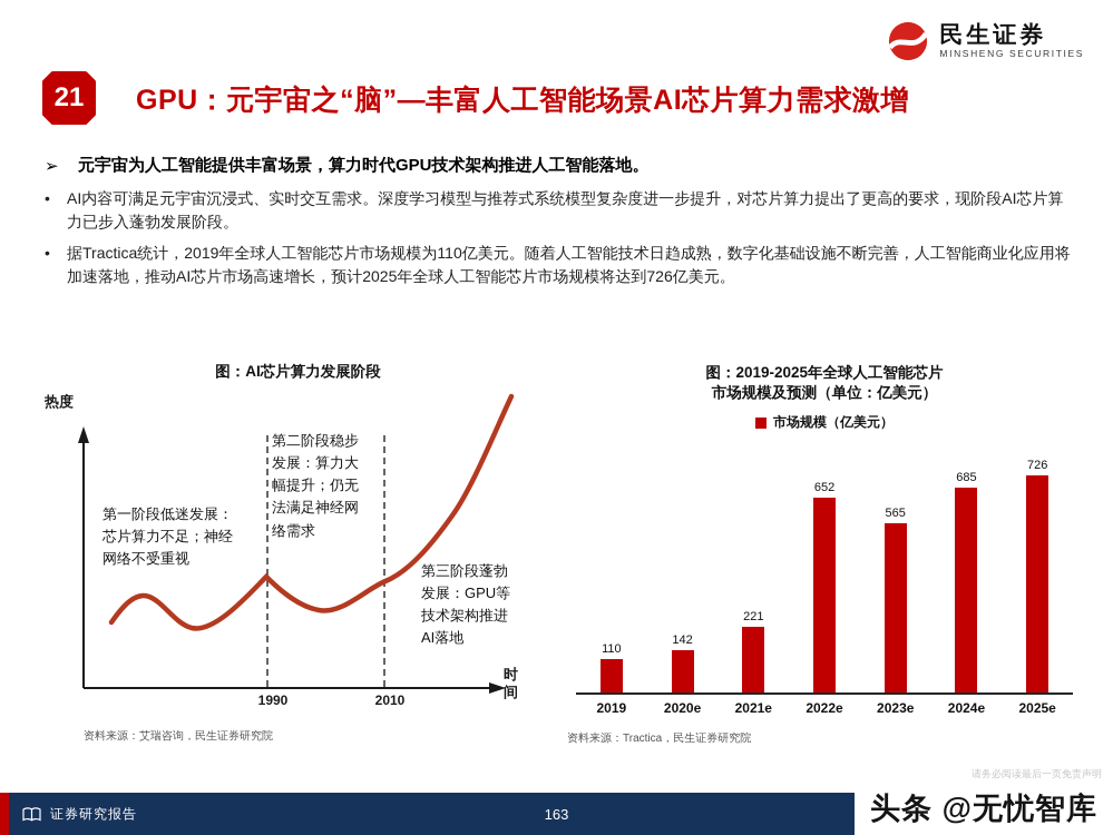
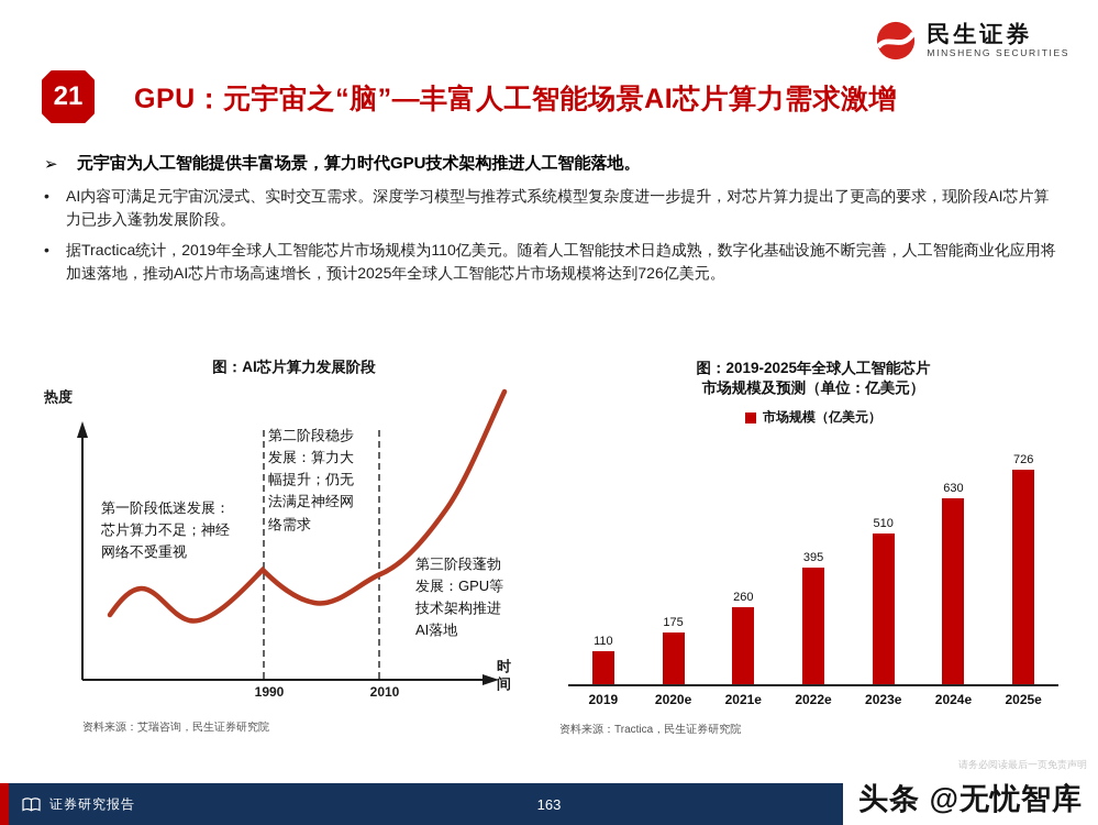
图：2019-2025年全球人工智能芯片市场规模及预测（单位：亿美元）/2020e: 142 -> 175
图：2019-2025年全球人工智能芯片市场规模及预测（单位：亿美元）/2021e: 221 -> 260
图：2019-2025年全球人工智能芯片市场规模及预测（单位：亿美元）/2022e: 652 -> 395
图：2019-2025年全球人工智能芯片市场规模及预测（单位：亿美元）/2023e: 565 -> 510
图：2019-2025年全球人工智能芯片市场规模及预测（单位：亿美元）/2024e: 685 -> 630
